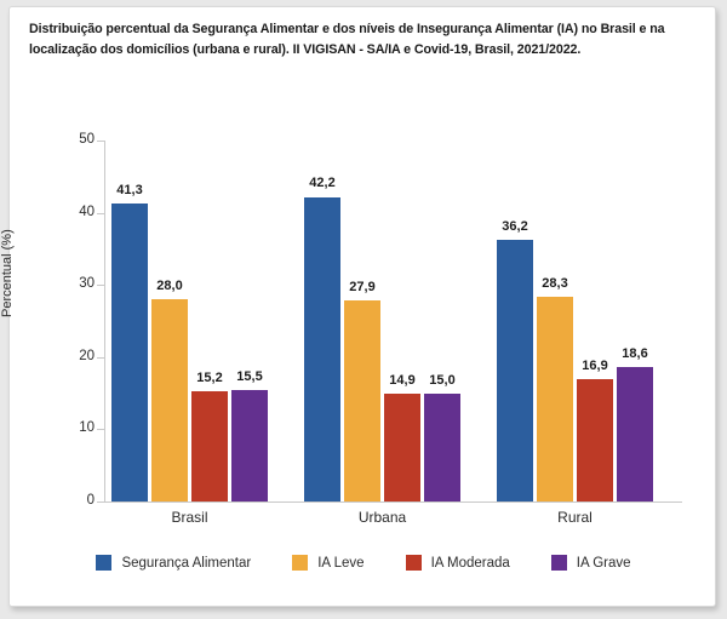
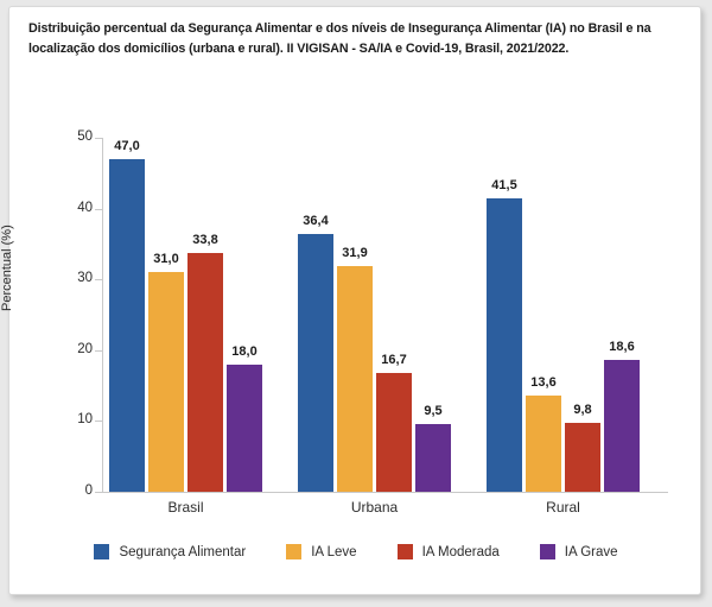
Segurança Alimentar/Brasil: 41,3 -> 47,0
IA Leve/Brasil: 28,0 -> 31,0
IA Moderada/Brasil: 15,2 -> 33,8
IA Grave/Brasil: 15,5 -> 18,0
Segurança Alimentar/Urbana: 42,2 -> 36,4
IA Leve/Urbana: 27,9 -> 31,9
IA Moderada/Urbana: 14,9 -> 16,7
IA Grave/Urbana: 15,0 -> 9,5
Segurança Alimentar/Rural: 36,2 -> 41,5
IA Leve/Rural: 28,3 -> 13,6
IA Moderada/Rural: 16,9 -> 9,8
